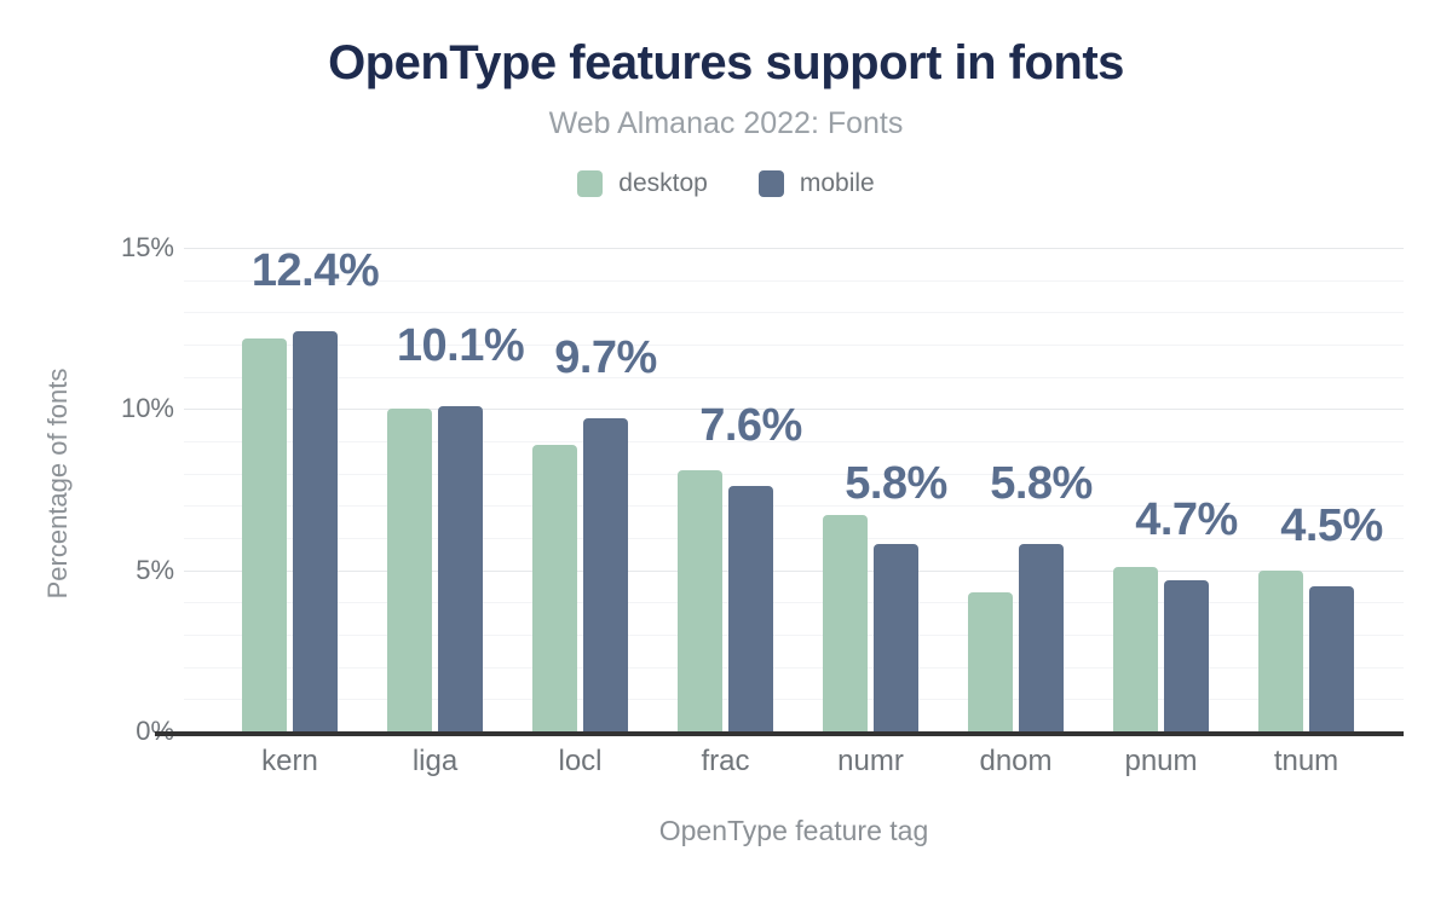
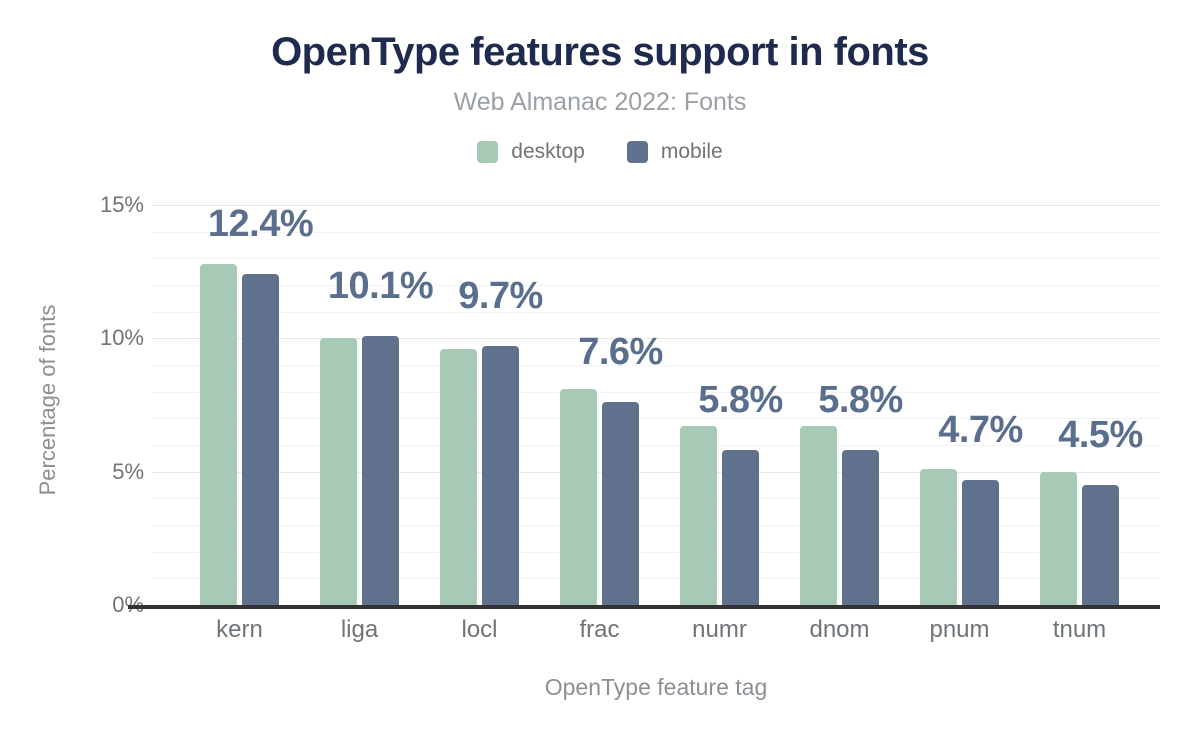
desktop/kern: 12.2% -> 12.8%
desktop/locl: 8.9% -> 9.6%
desktop/dnom: 4.3% -> 6.7%
